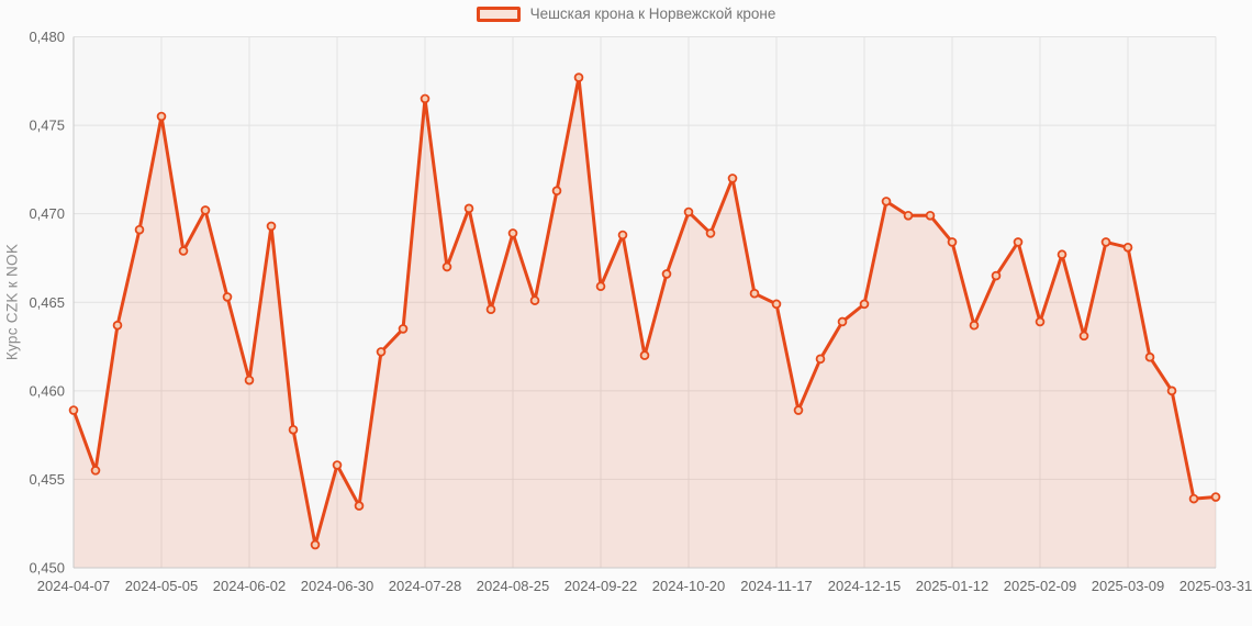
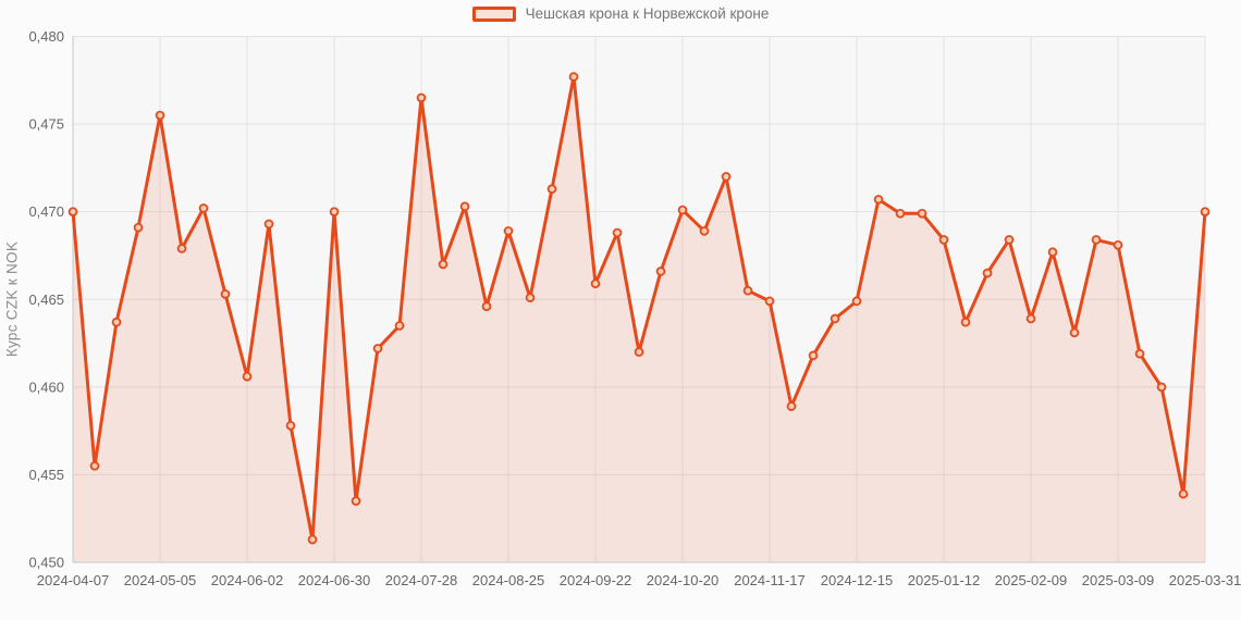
2024-04-07: 0,46 -> 0,47
2024-06-30: 0,46 -> 0,47
2025-03-31: 0,45 -> 0,47
